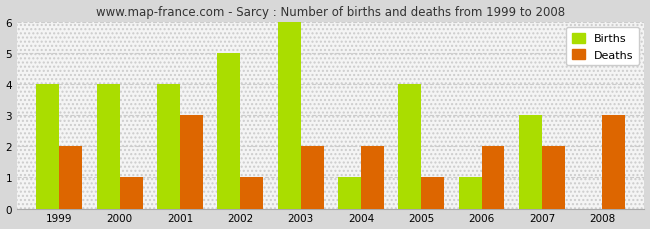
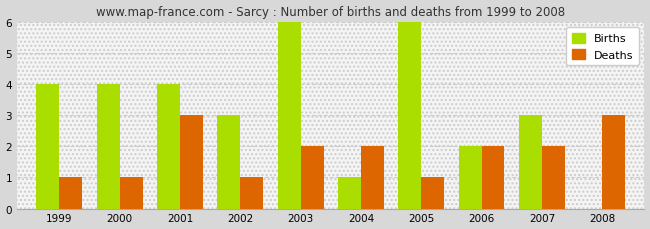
Deaths/1999: 2 -> 1
Births/2002: 5 -> 3
Births/2005: 4 -> 6
Births/2006: 1 -> 2
